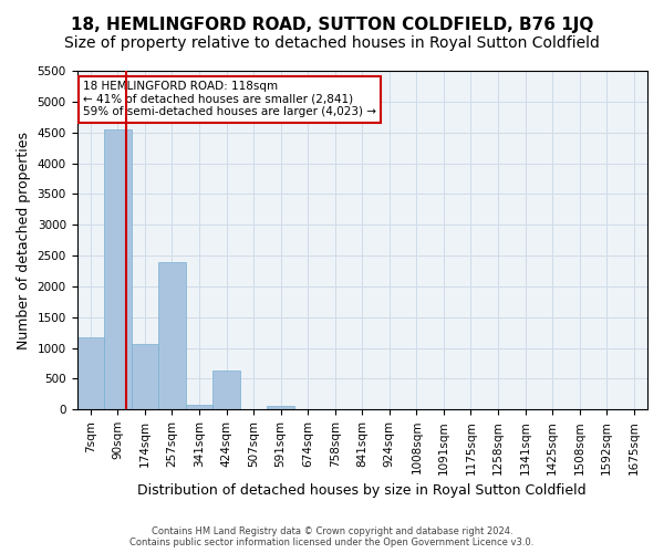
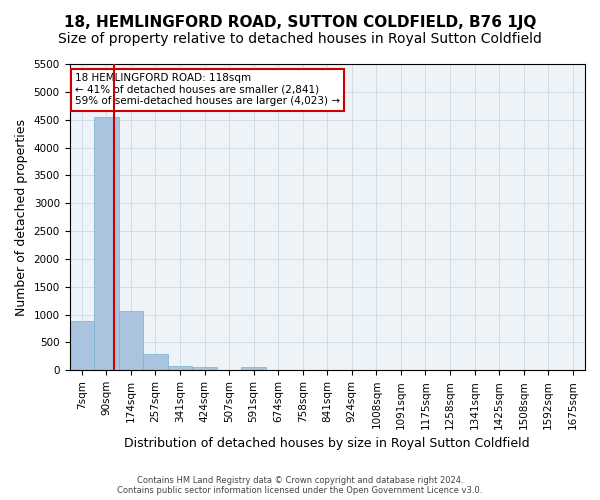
7sqm: 1180 -> 880
257sqm: 2400 -> 290
424sqm: 640 -> 60
